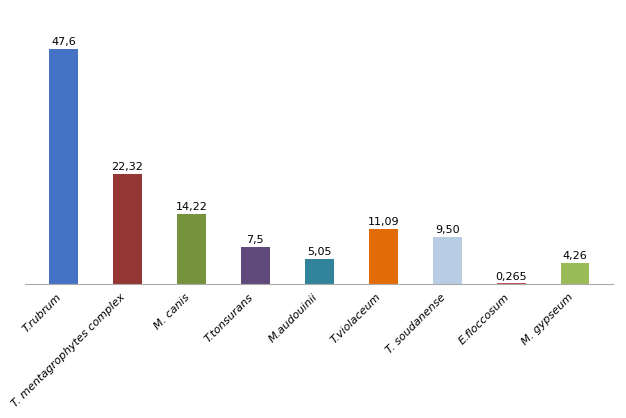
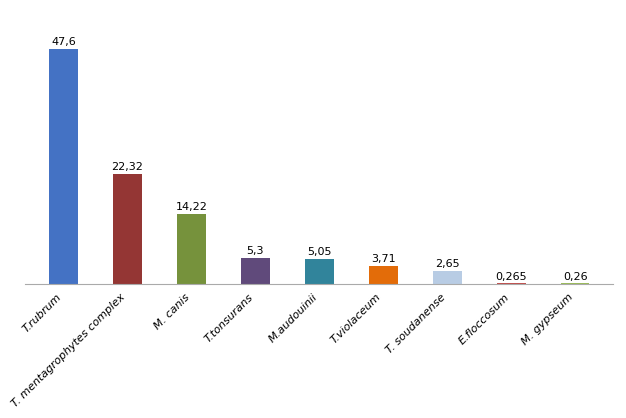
T.tonsurans: 7,5 -> 5,3
T.violaceum: 11,09 -> 3,71
T. soudanense: 9,50 -> 2,65
M. gypseum: 4,26 -> 0,26
